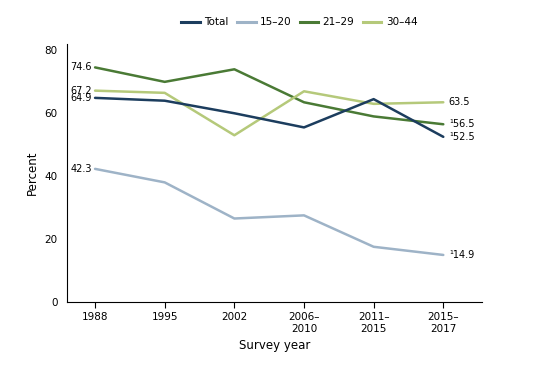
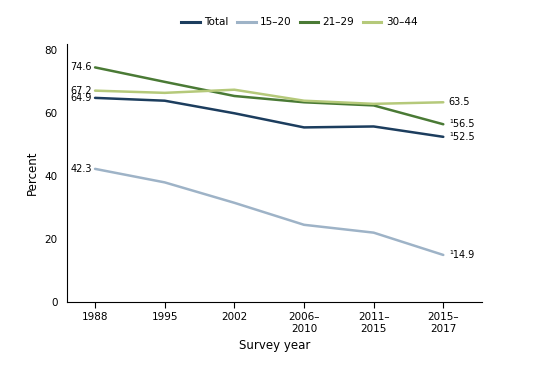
15–20/2002: 26.5 -> 31.5
21–29/2002: 74.0 -> 65.5
30–44/2002: 53.0 -> 67.5
15–20/2006– 2010: 27.5 -> 24.5
30–44/2006– 2010: 67.0 -> 64.0
Total/2011– 2015: 64.5 -> 55.8
15–20/2011– 2015: 17.5 -> 22.0
21–29/2011– 2015: 59.0 -> 62.5
